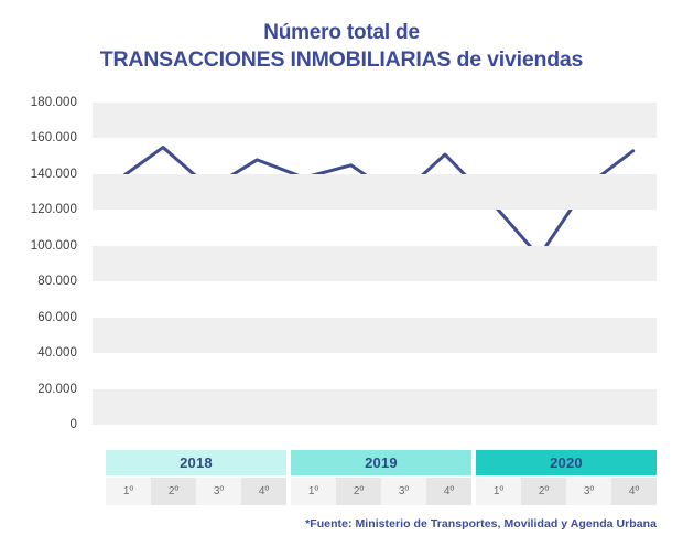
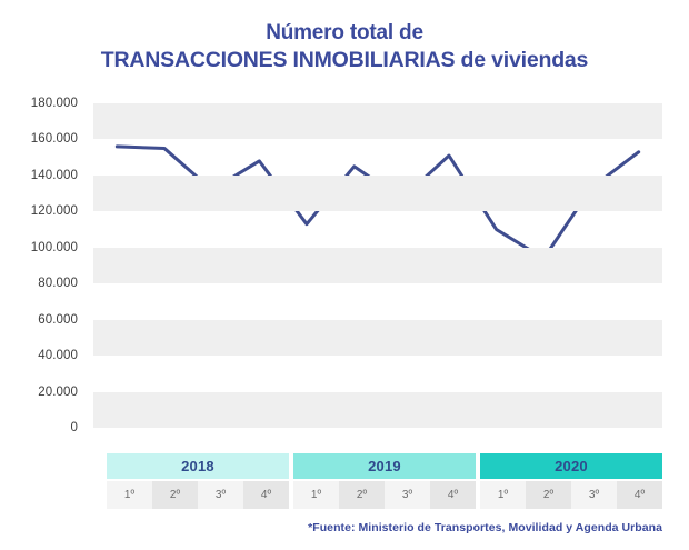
2018 1º: 136000 -> 156000
2019 1º: 138000 -> 113000
2020 1º: 124000 -> 110000
